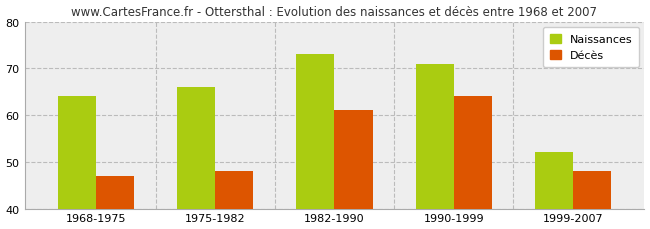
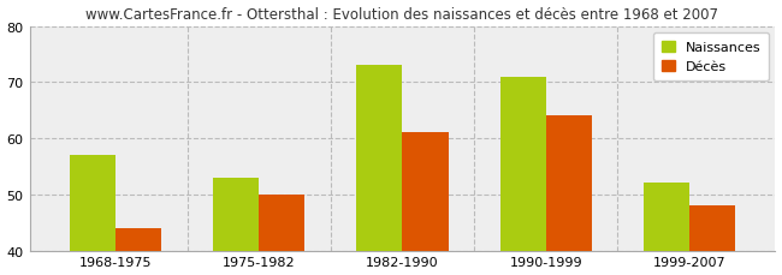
Naissances/1968-1975: 64 -> 57
Décès/1968-1975: 47 -> 44
Naissances/1975-1982: 66 -> 53
Décès/1975-1982: 48 -> 50
